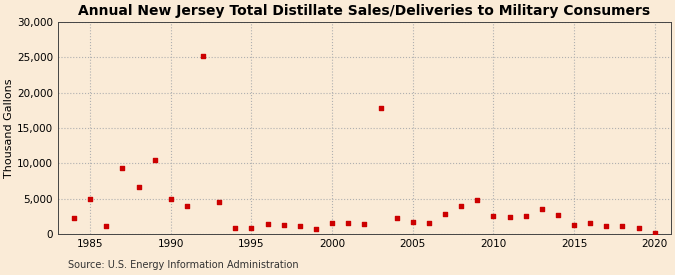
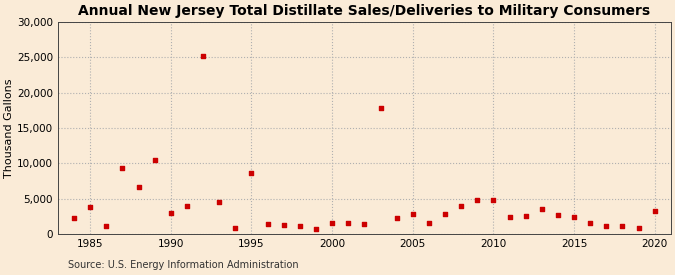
1985: 4,900 -> 3,800
1990: 5,000 -> 3,000
1995: 900 -> 8,600
2005: 1,700 -> 2,800
2010: 2,500 -> 4,800
2015: 1,200 -> 2,400
2020: 100 -> 3,200
